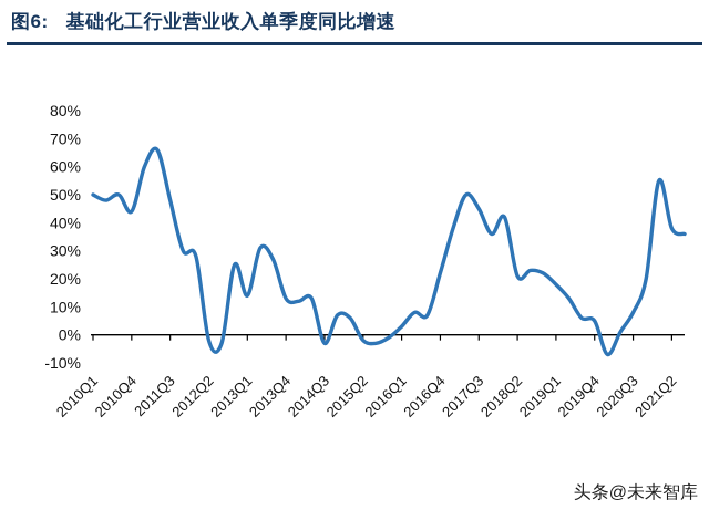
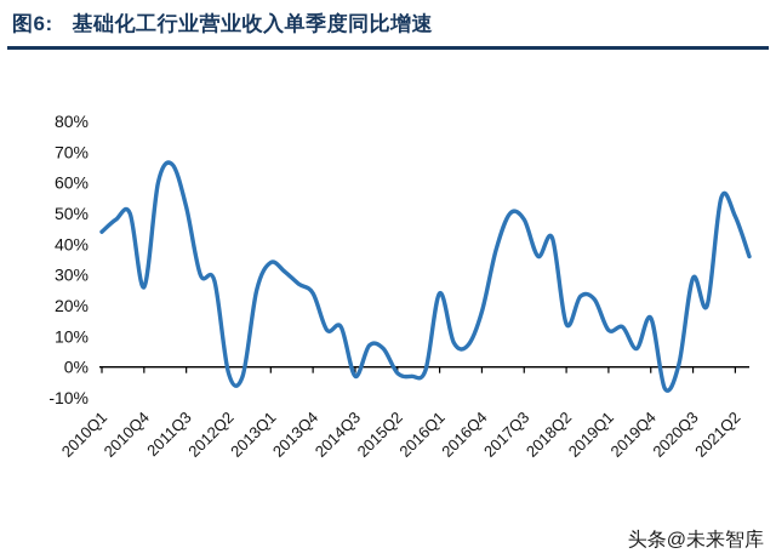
2010Q1: 50% -> 44%
2010Q4: 44% -> 26%
2011Q3: 48% -> 52%
2013Q1: 14% -> 34%
2013Q4: 13% -> 24%
2016Q1: 3% -> 24%
2016Q4: 22% -> 18%
2017Q3: 45% -> 48%
2018Q2: 21% -> 14%
2019Q1: 18% -> 12%
2019Q4: 5% -> 16%
2020Q3: 8% -> 29%
2021Q2: 38% -> 49%
